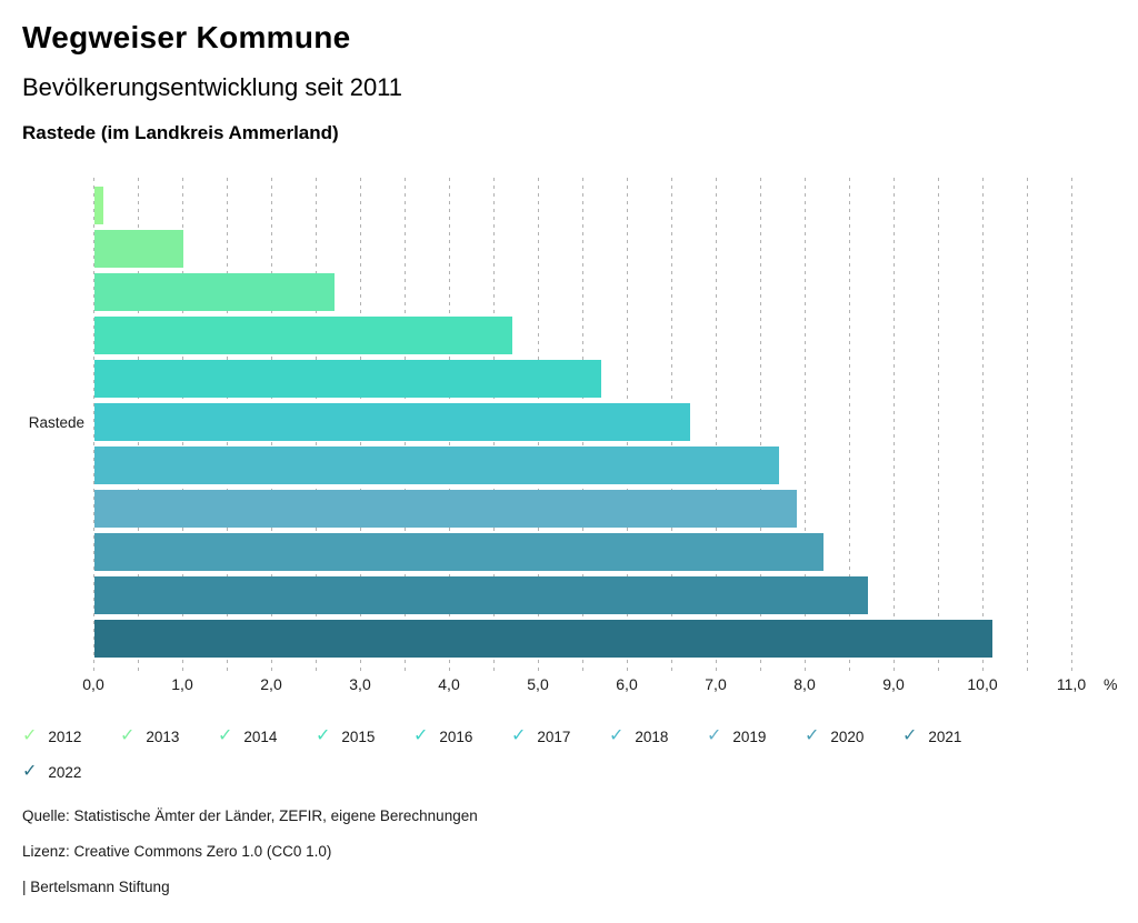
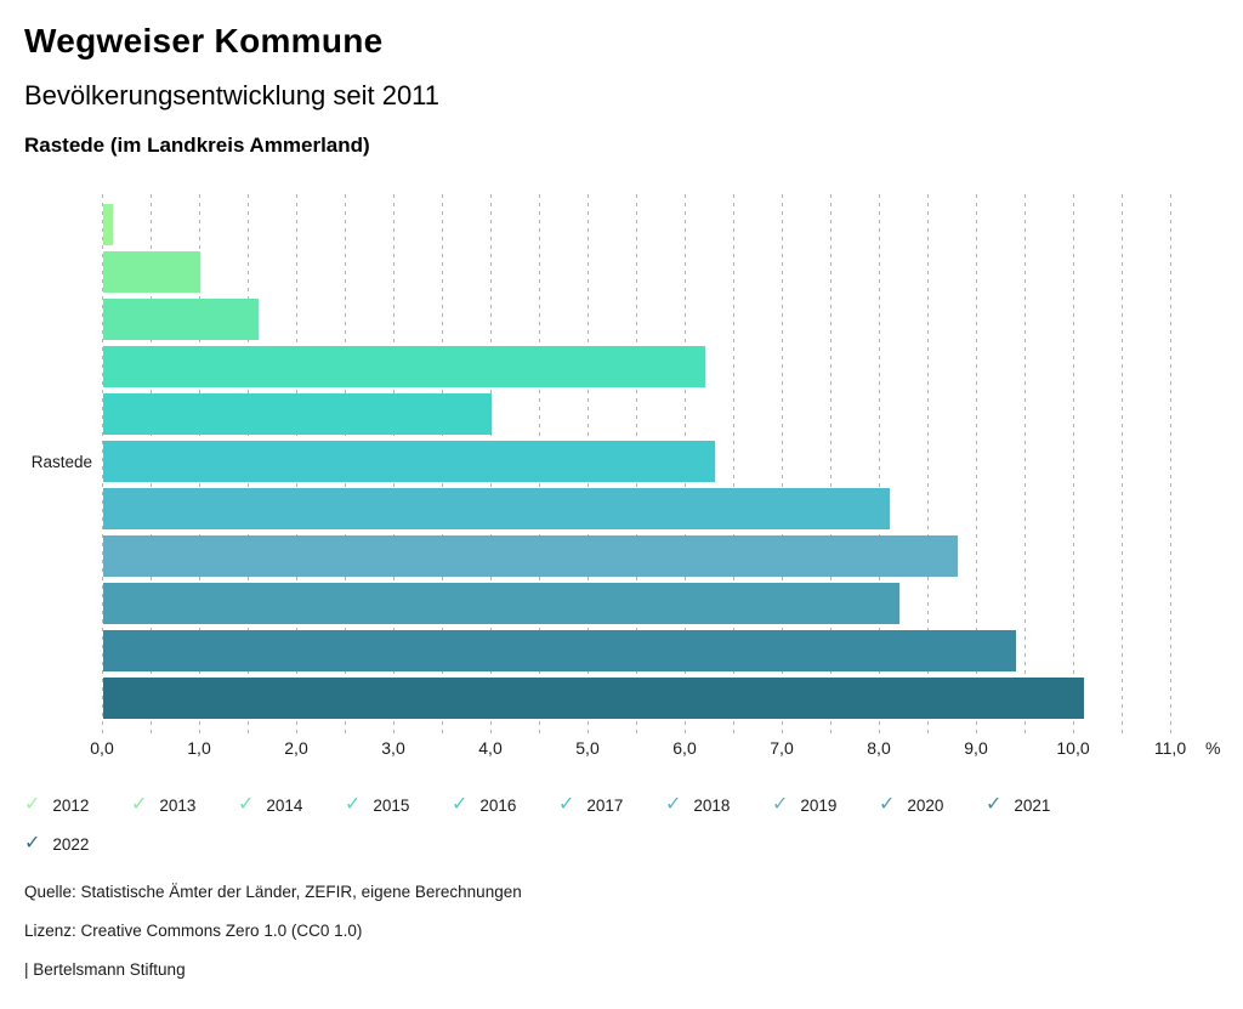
2014: 2,7 -> 1,6
2015: 4,7 -> 6,2
2016: 5,7 -> 4,0
2017: 6,7 -> 6,3
2018: 7,7 -> 8,1
2019: 7,9 -> 8,8
2021: 8,7 -> 9,4
